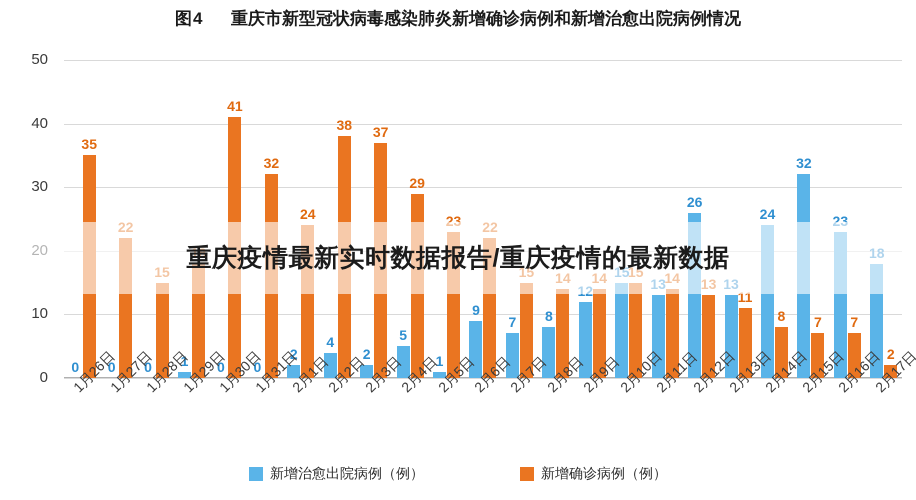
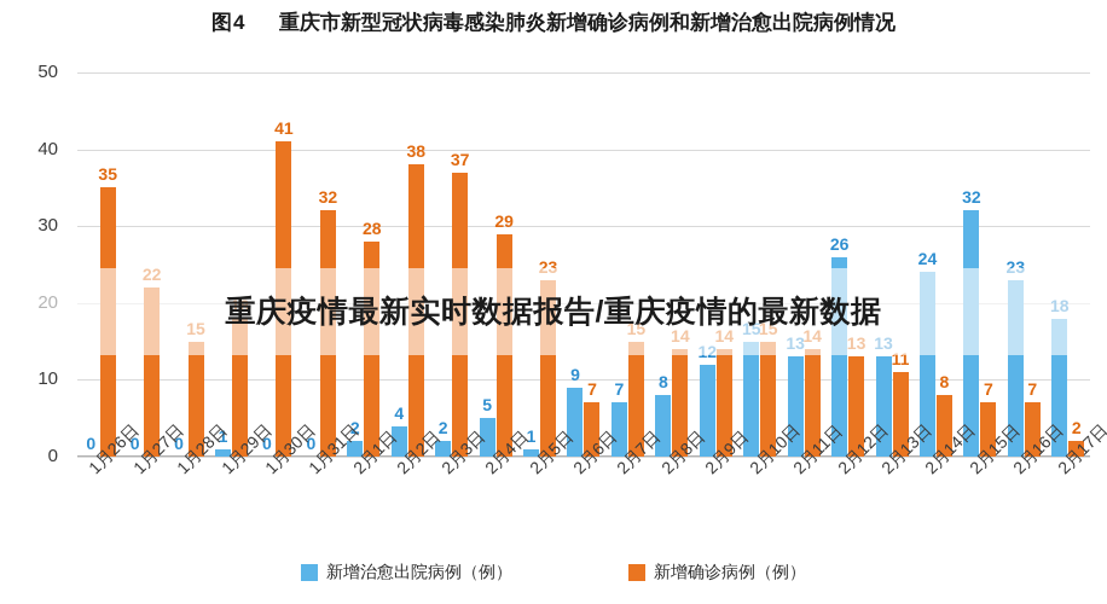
新增确诊病例（例）/2月1日: 24 -> 28
新增确诊病例（例）/2月6日: 22 -> 7
